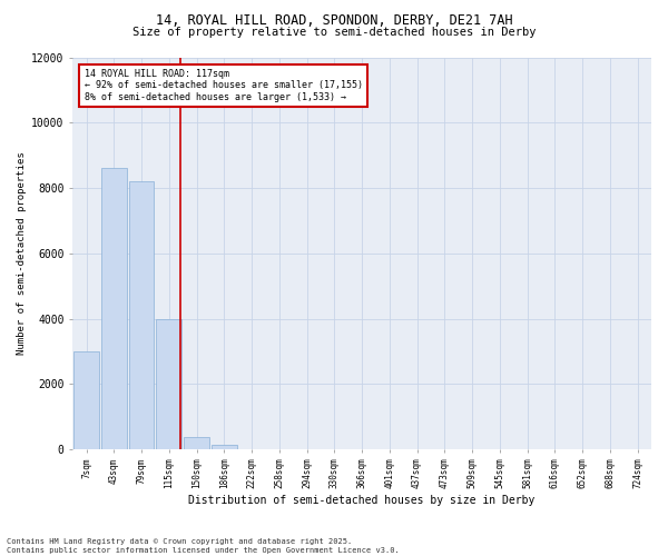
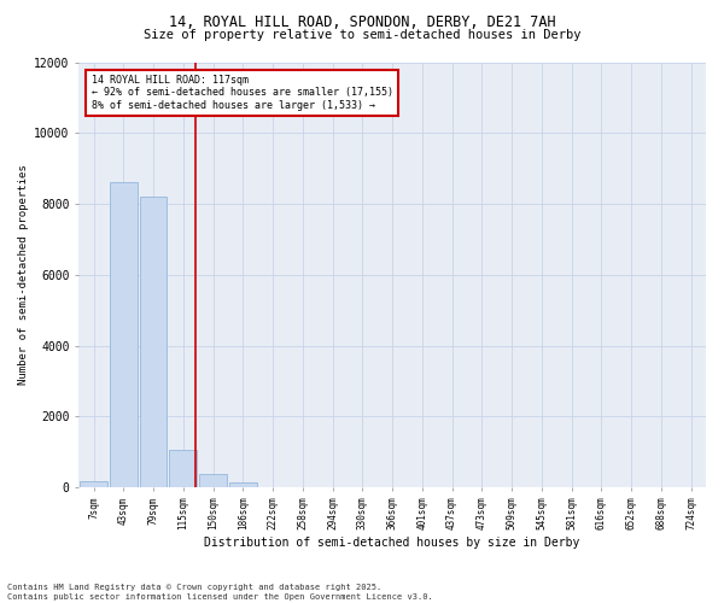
7sqm: 3000 -> 180
115sqm: 4000 -> 1050
